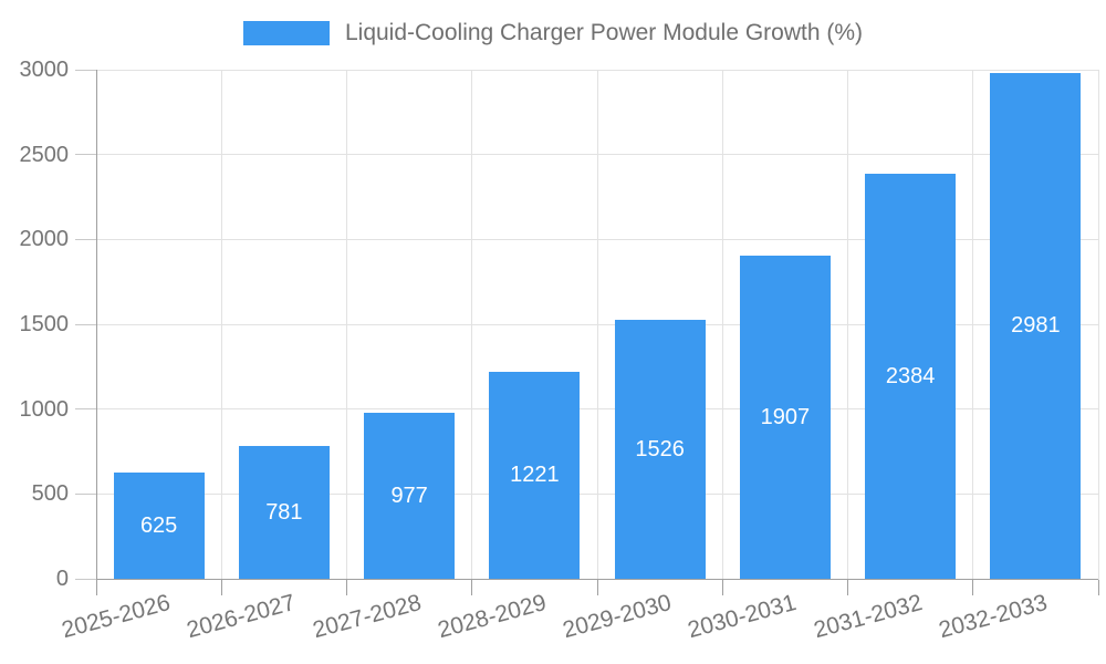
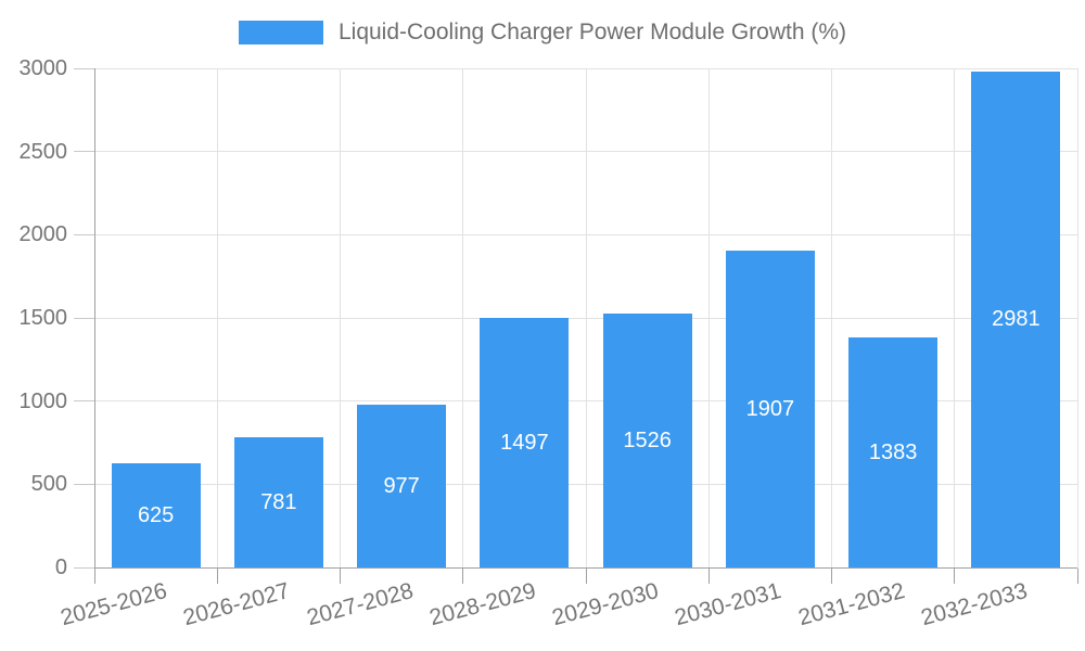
2028-2029: 1221 -> 1497
2031-2032: 2384 -> 1383
